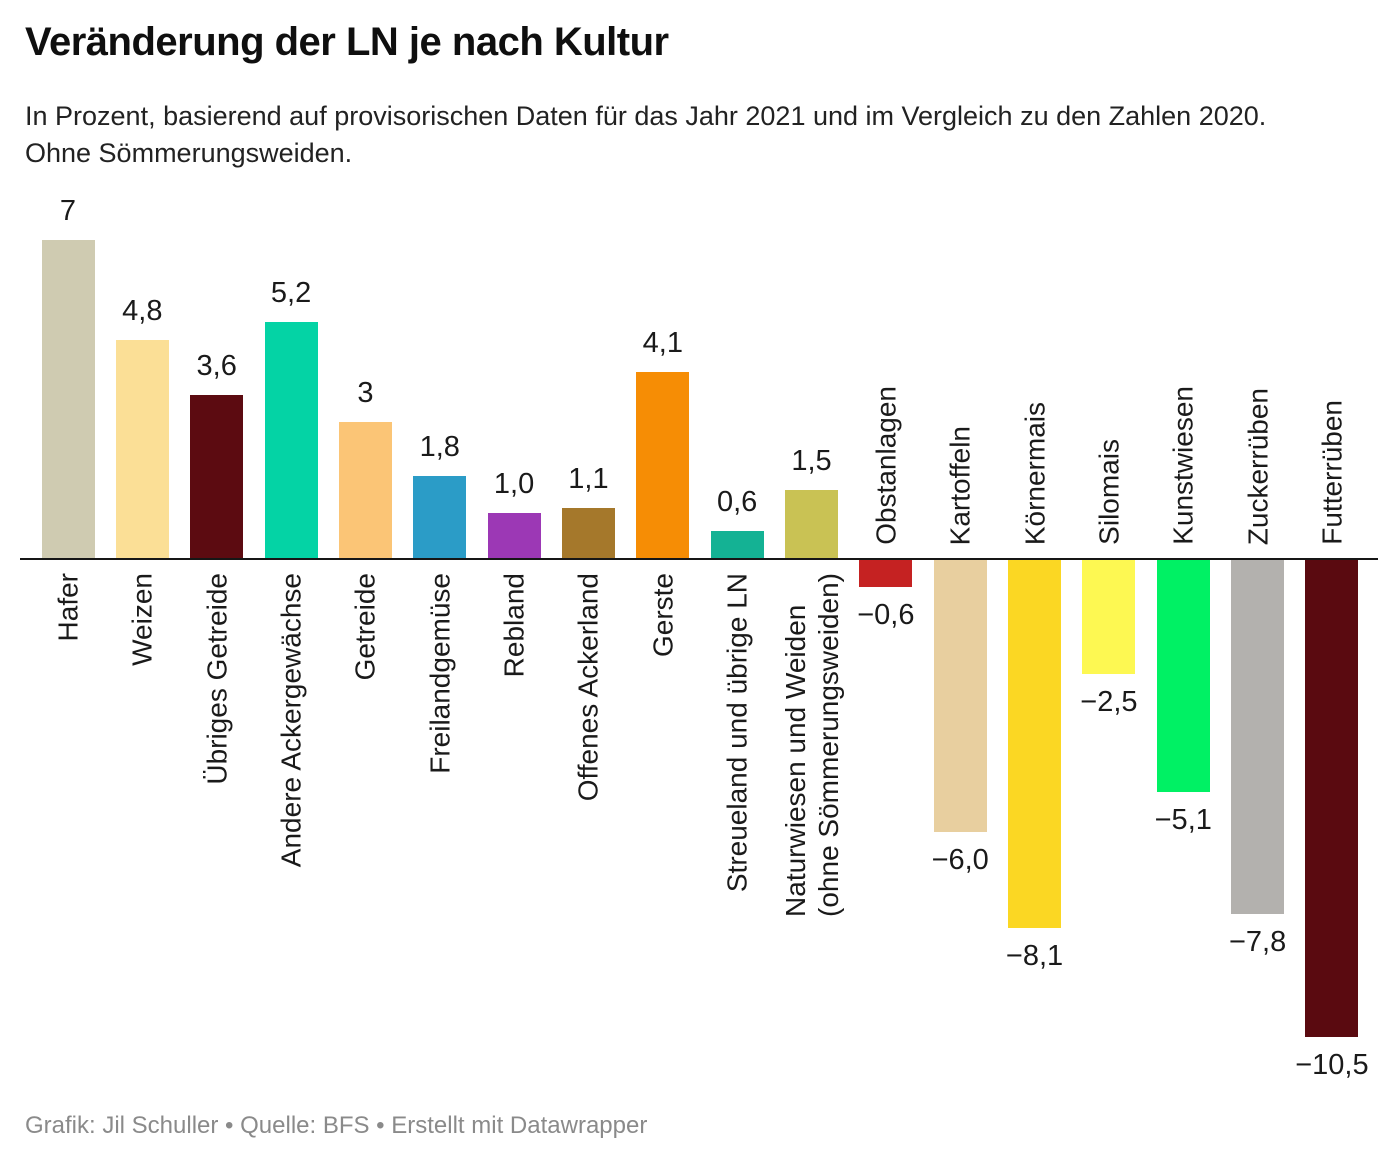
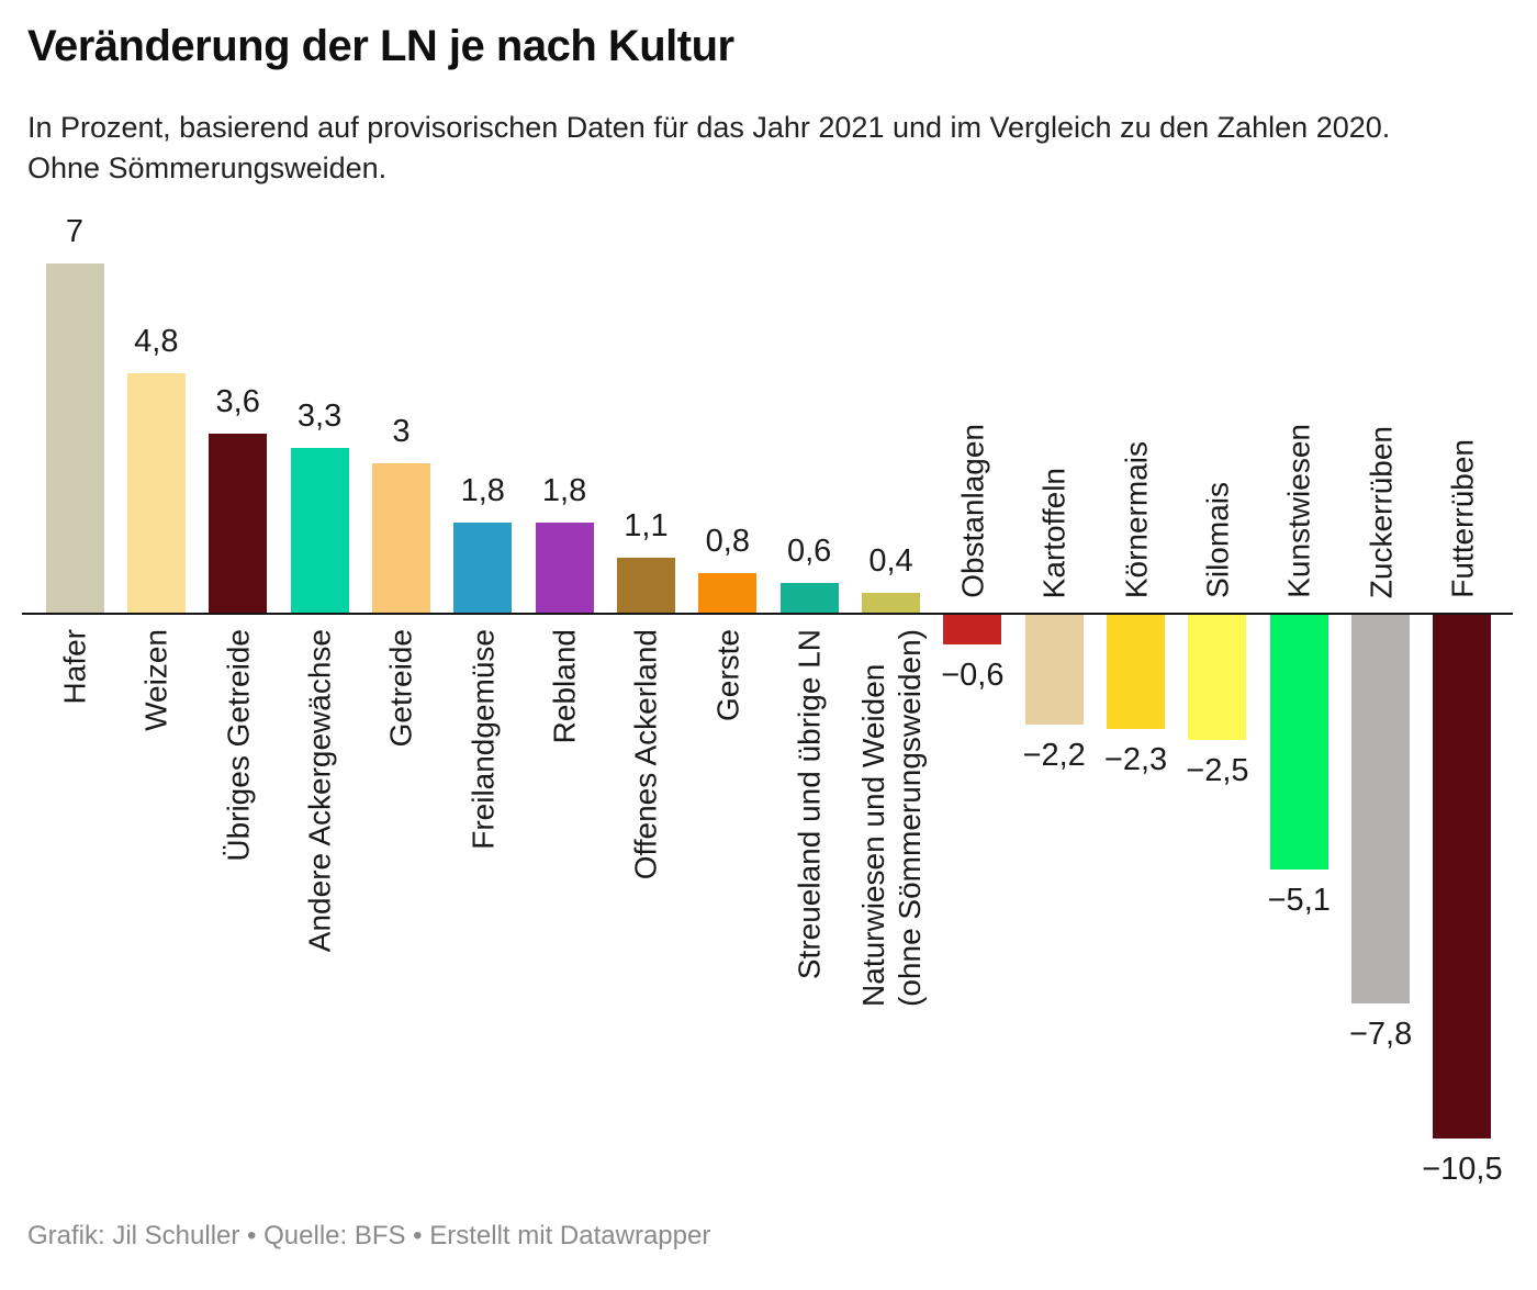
Andere Ackergewächse: 5,2 -> 3,3
Rebland: 1,0 -> 1,8
Gerste: 4,1 -> 0,8
Naturwiesen und Weiden (ohne Sömmerungsweiden): 1,5 -> 0,4
Kartoffeln: −6,0 -> −2,2
Körnermais: −8,1 -> −2,3
